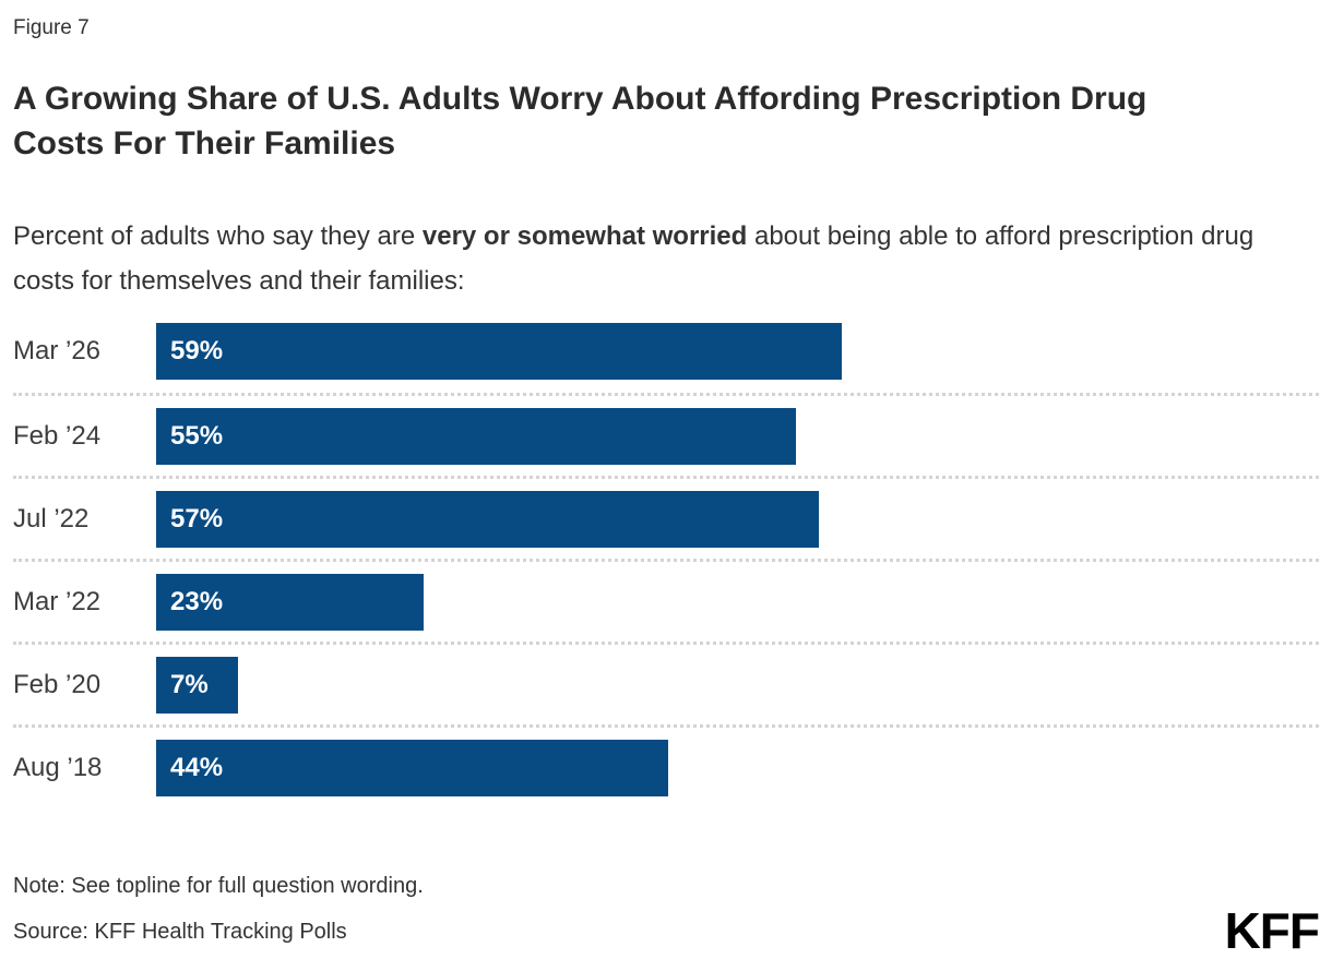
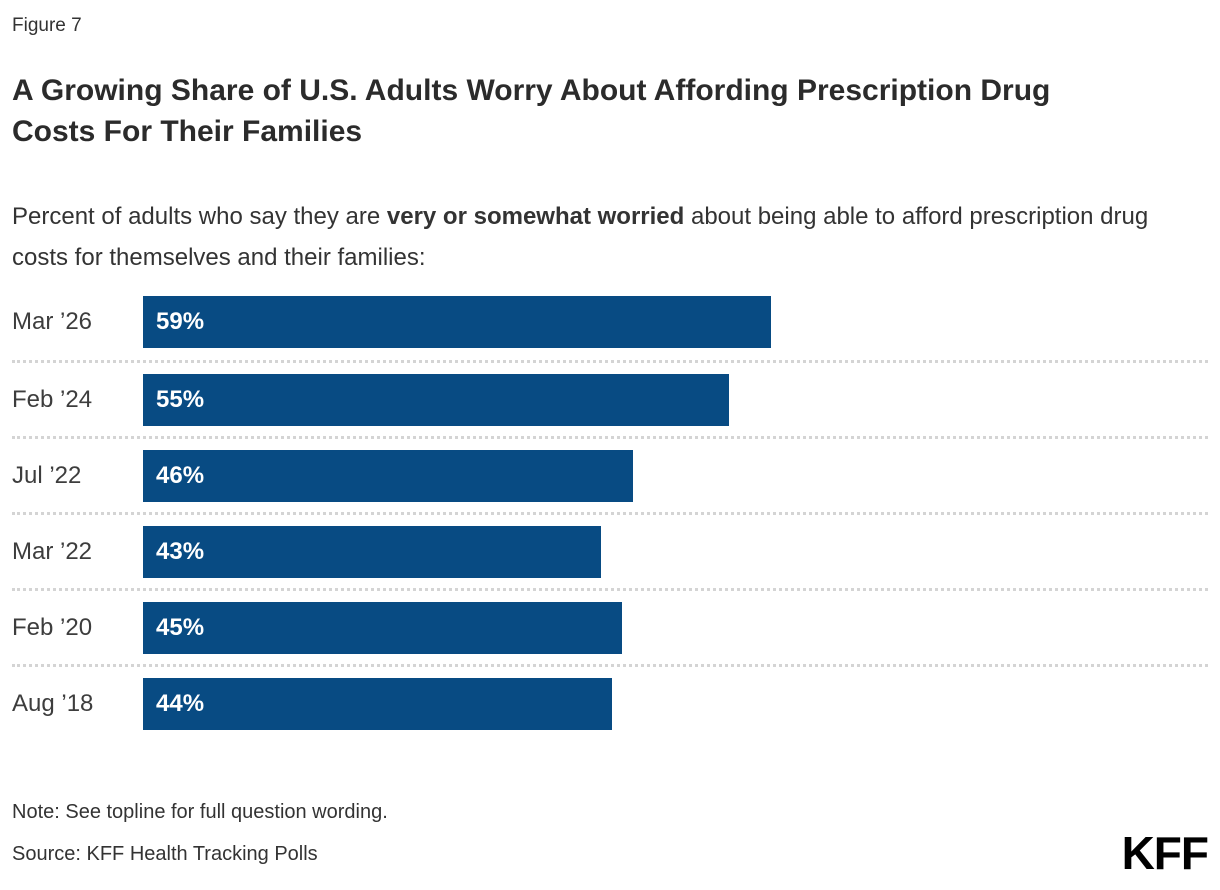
Jul ’22: 57% -> 46%
Mar ’22: 23% -> 43%
Feb ’20: 7% -> 45%
